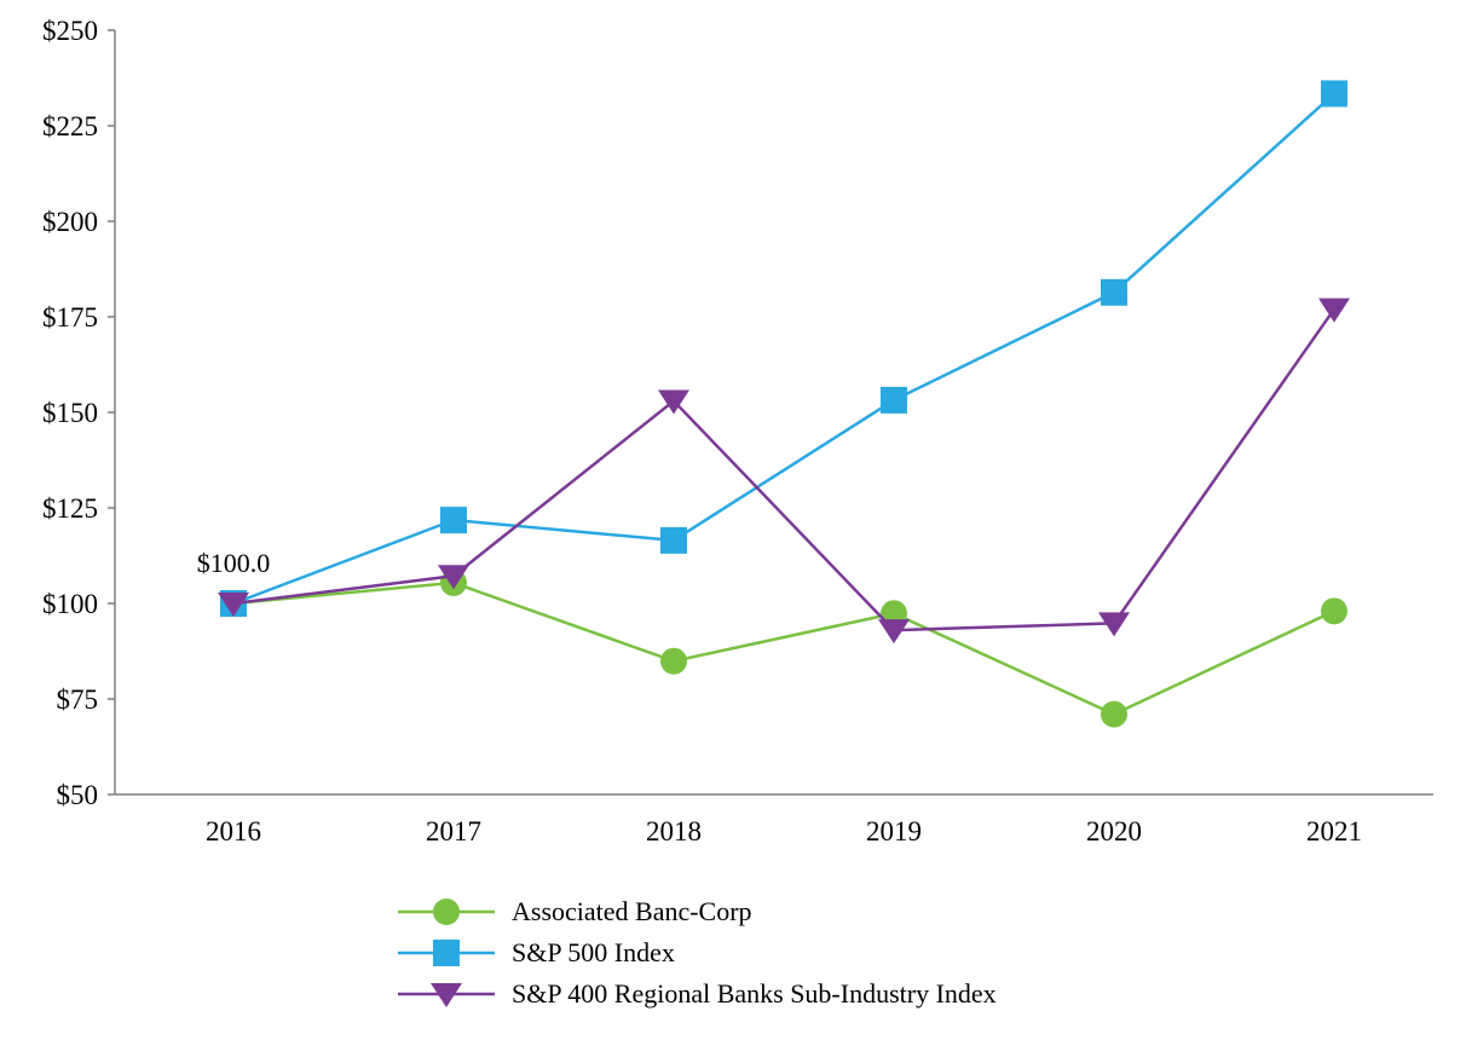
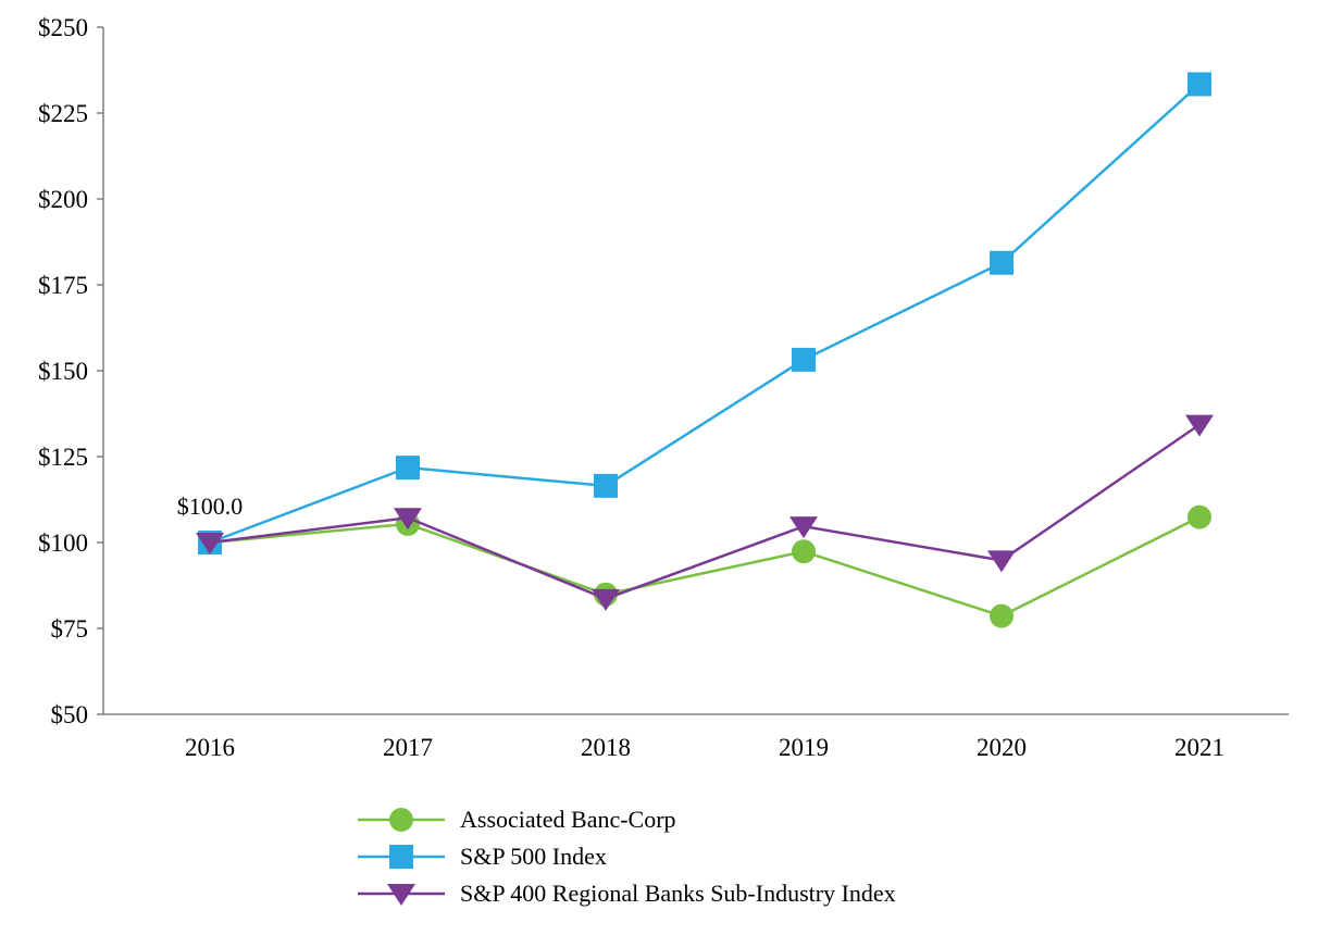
S&P 400 Regional Banks Sub-Industry Index/2018: $153 -> $84
S&P 400 Regional Banks Sub-Industry Index/2019: $93 -> $105
Associated Banc-Corp/2020: $71 -> $79
Associated Banc-Corp/2021: $98 -> $107
S&P 400 Regional Banks Sub-Industry Index/2021: $177 -> $134
